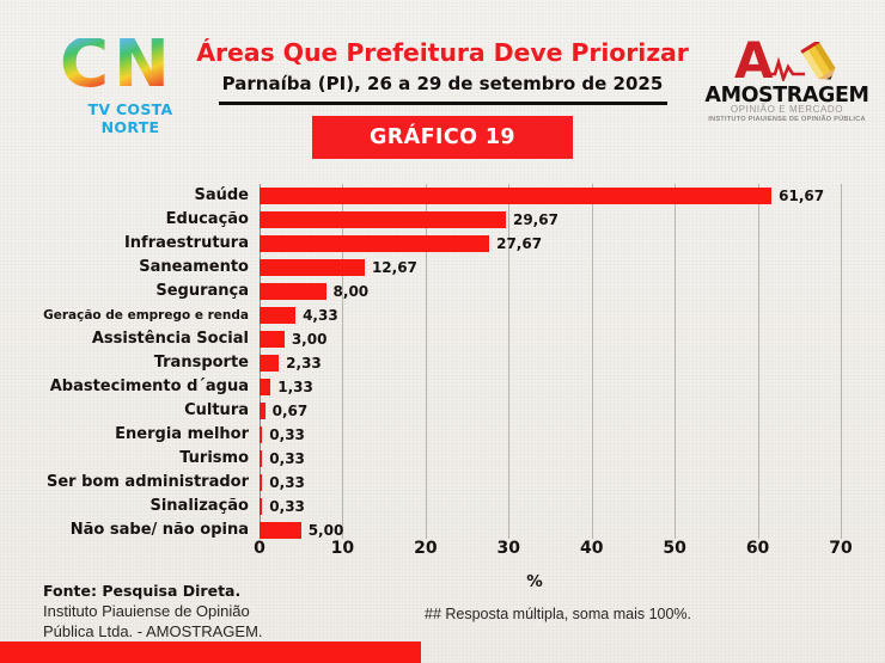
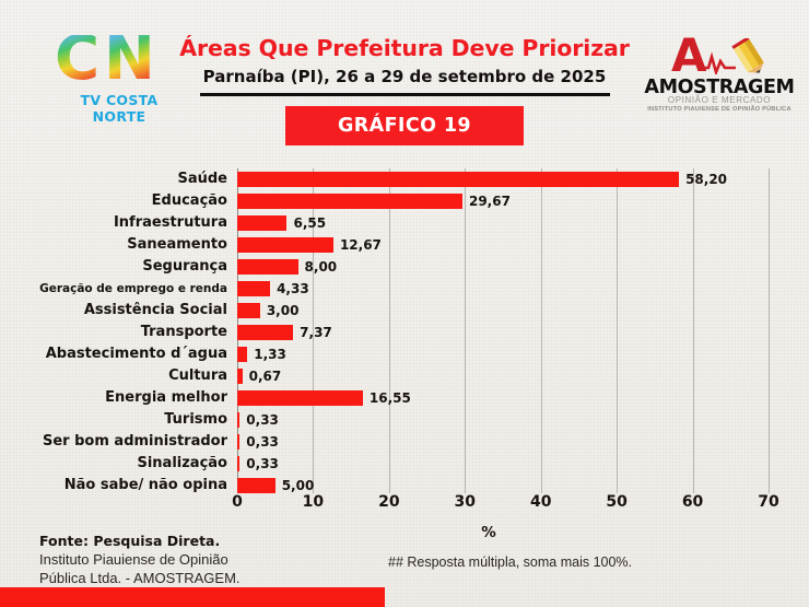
Saúde: 61,67 -> 58,20
Infraestrutura: 27,67 -> 6,55
Transporte: 2,33 -> 7,37
Energia melhor: 0,33 -> 16,55
